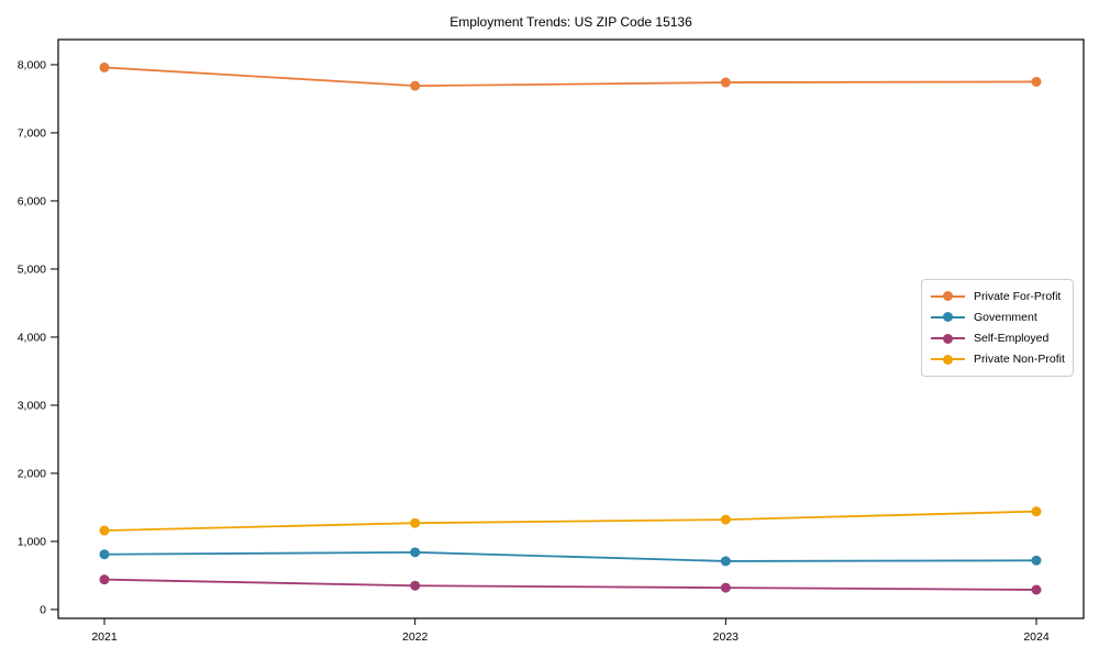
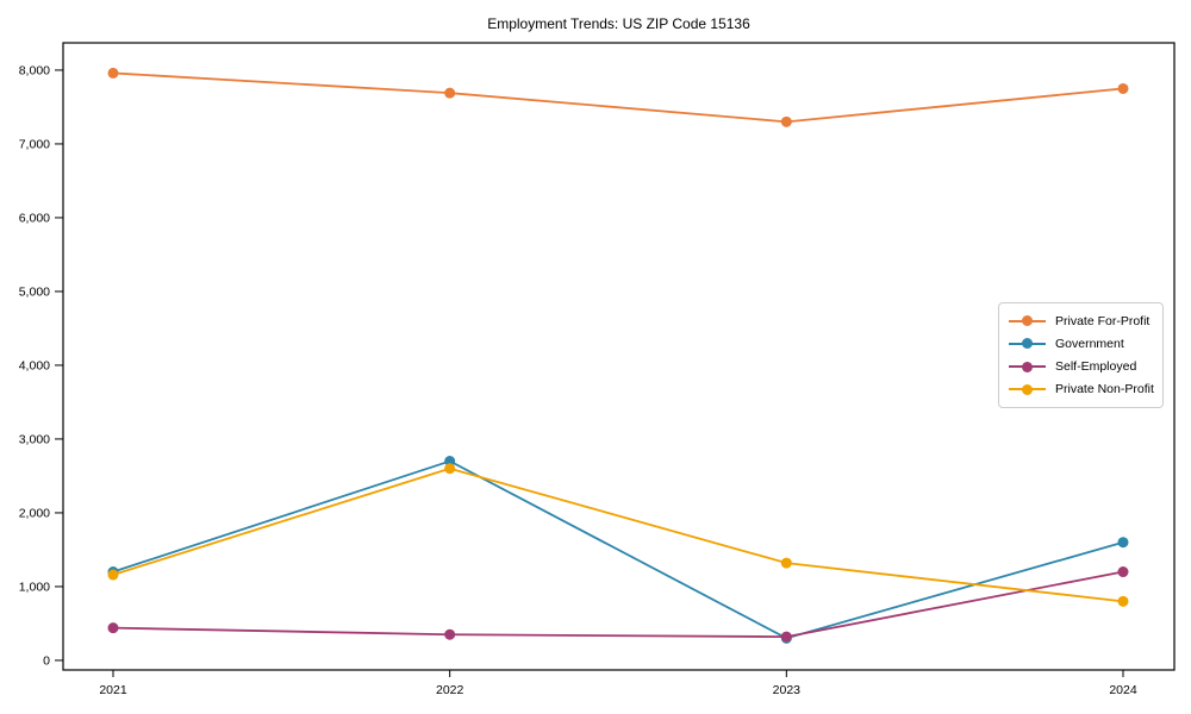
Government/2021: 800 -> 1200
Government/2022: 800 -> 2700
Private Non-Profit/2022: 1300 -> 2600
Private For-Profit/2023: 7700 -> 7300
Government/2023: 700 -> 300
Government/2024: 700 -> 1600
Self-Employed/2024: 300 -> 1200
Private Non-Profit/2024: 1400 -> 800
